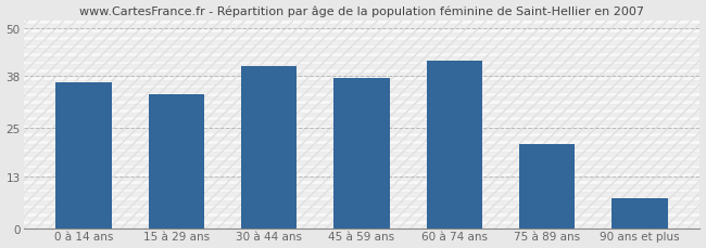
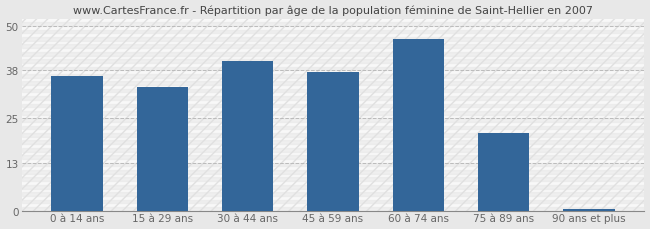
60 à 74 ans: 42.0 -> 46.5
90 ans et plus: 7.5 -> 0.5
